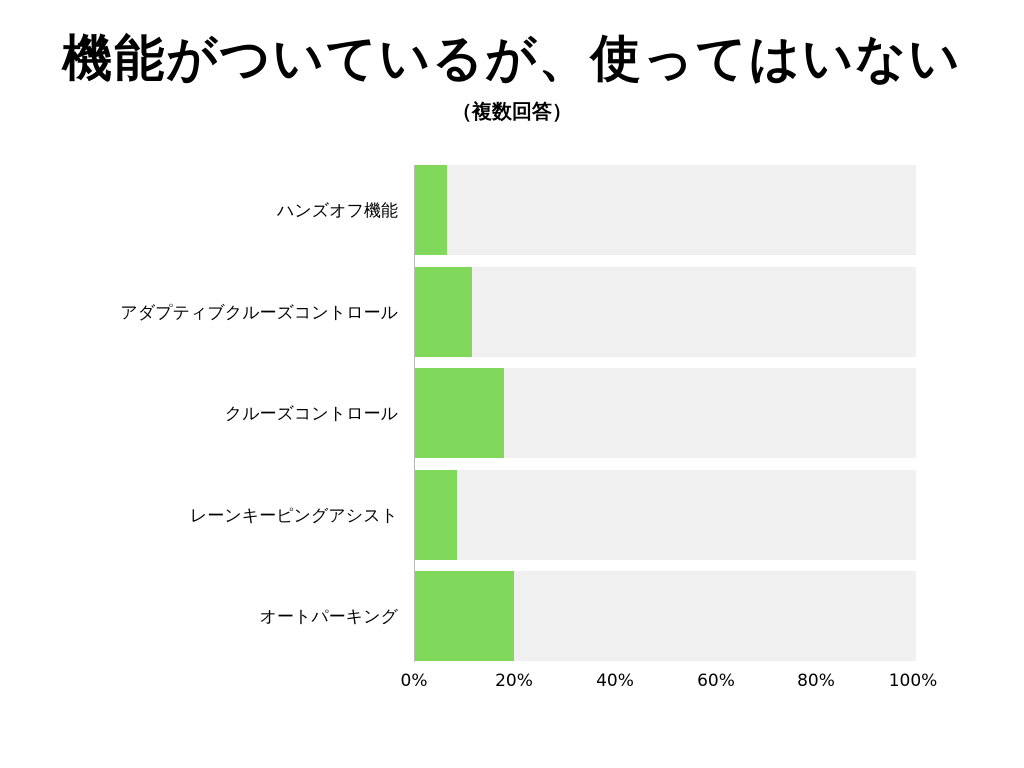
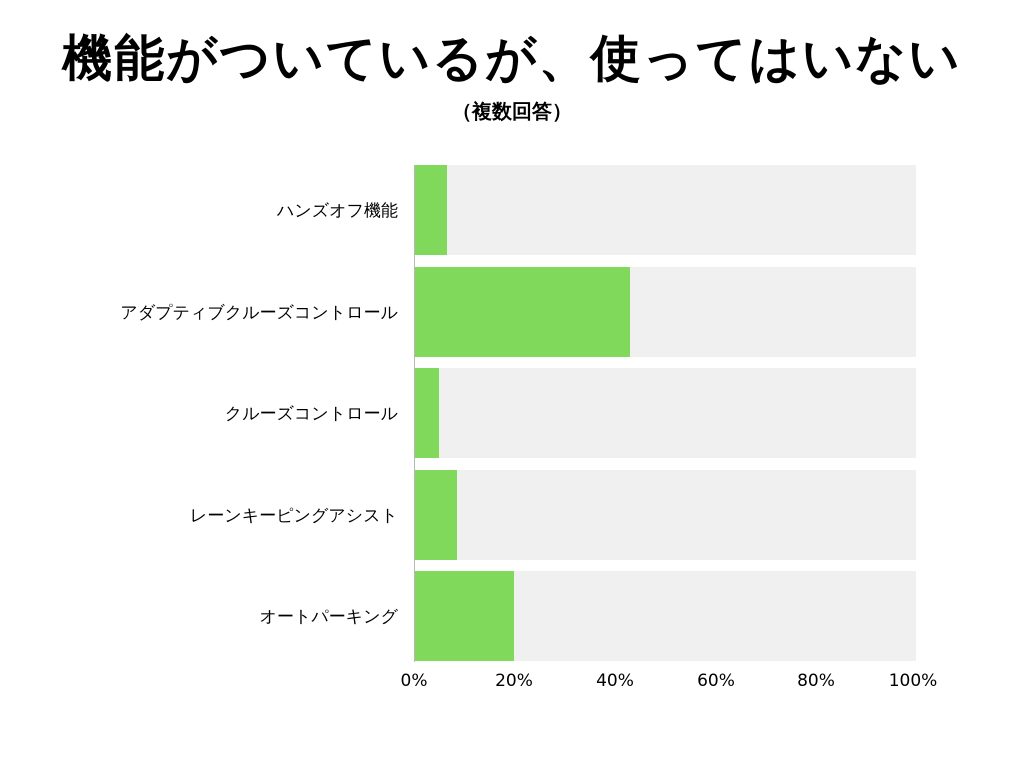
アダプティブクルーズコントロール: 12% -> 43%
クルーズコントロール: 18% -> 5%
